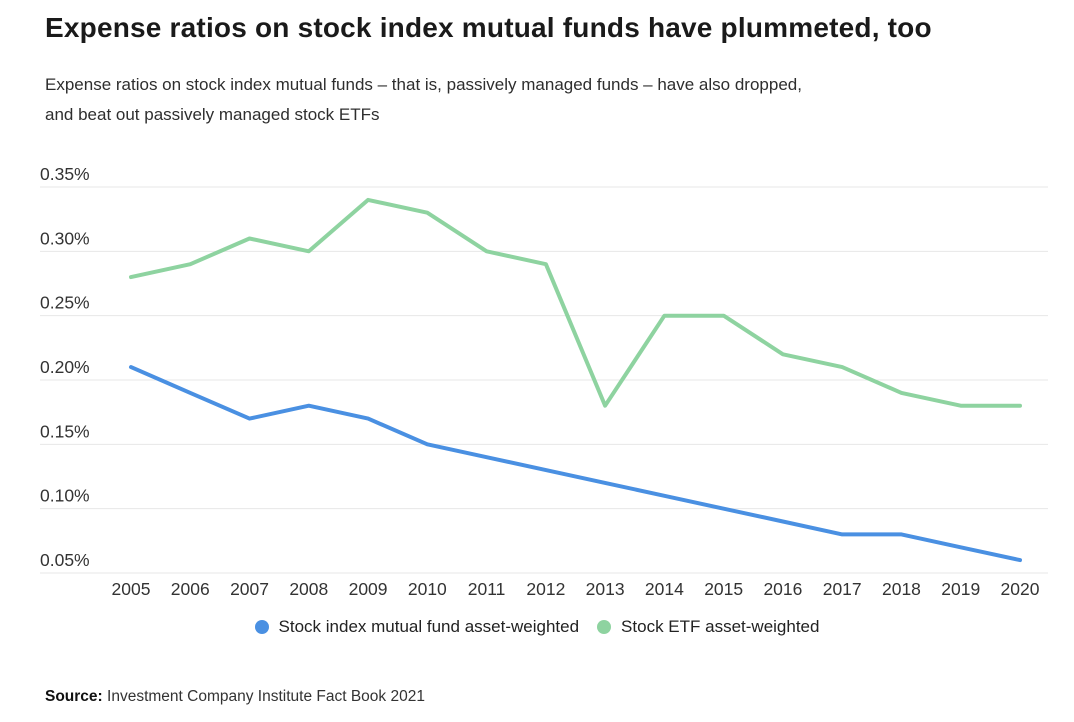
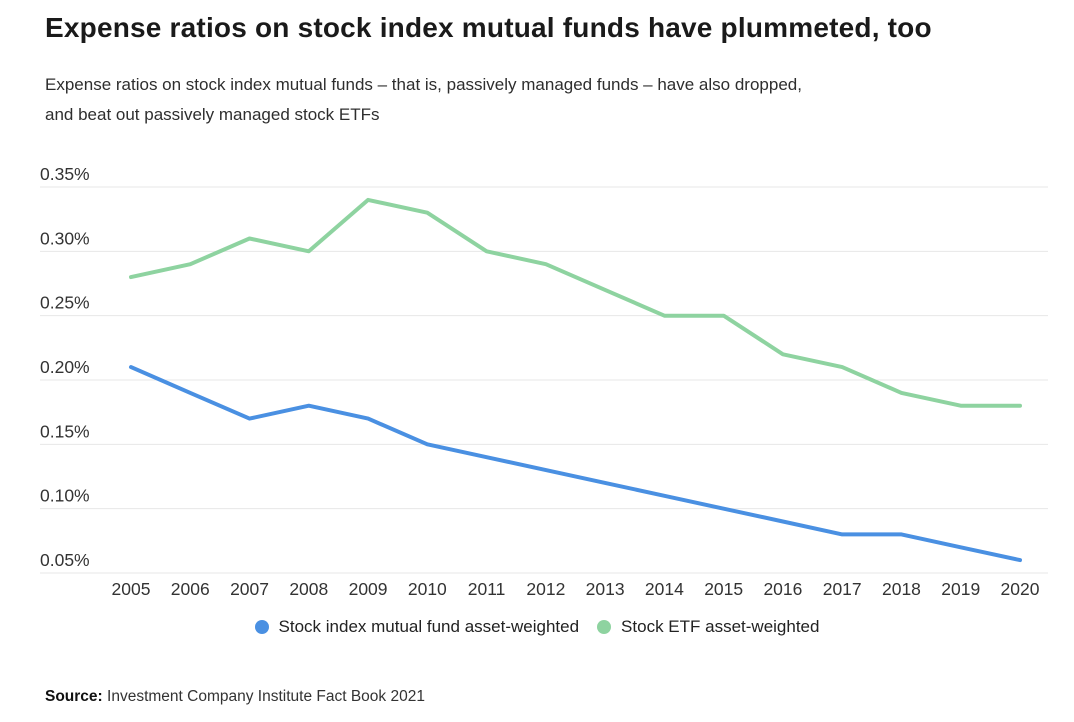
Stock ETF asset-weighted/2013: 0.18% -> 0.27%
